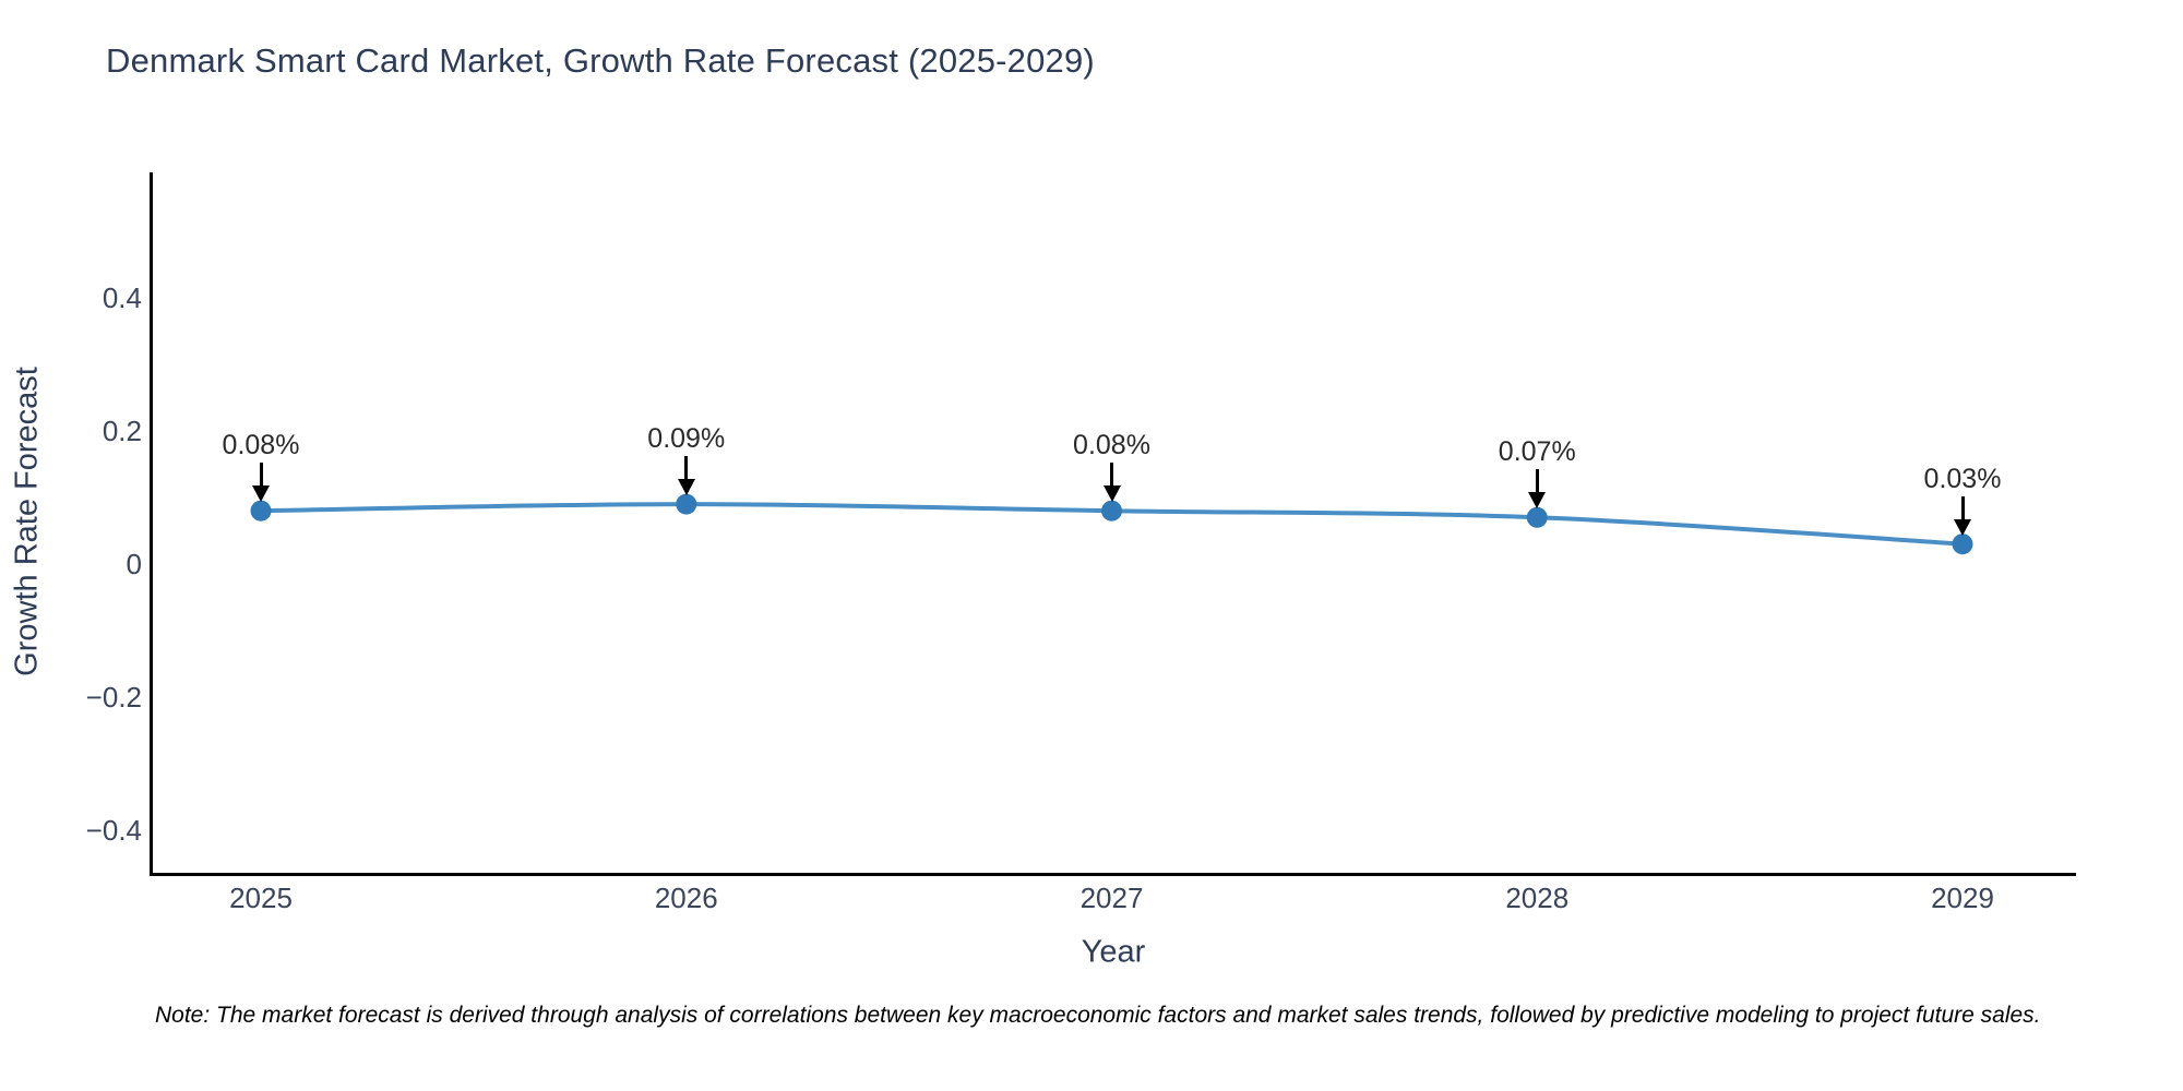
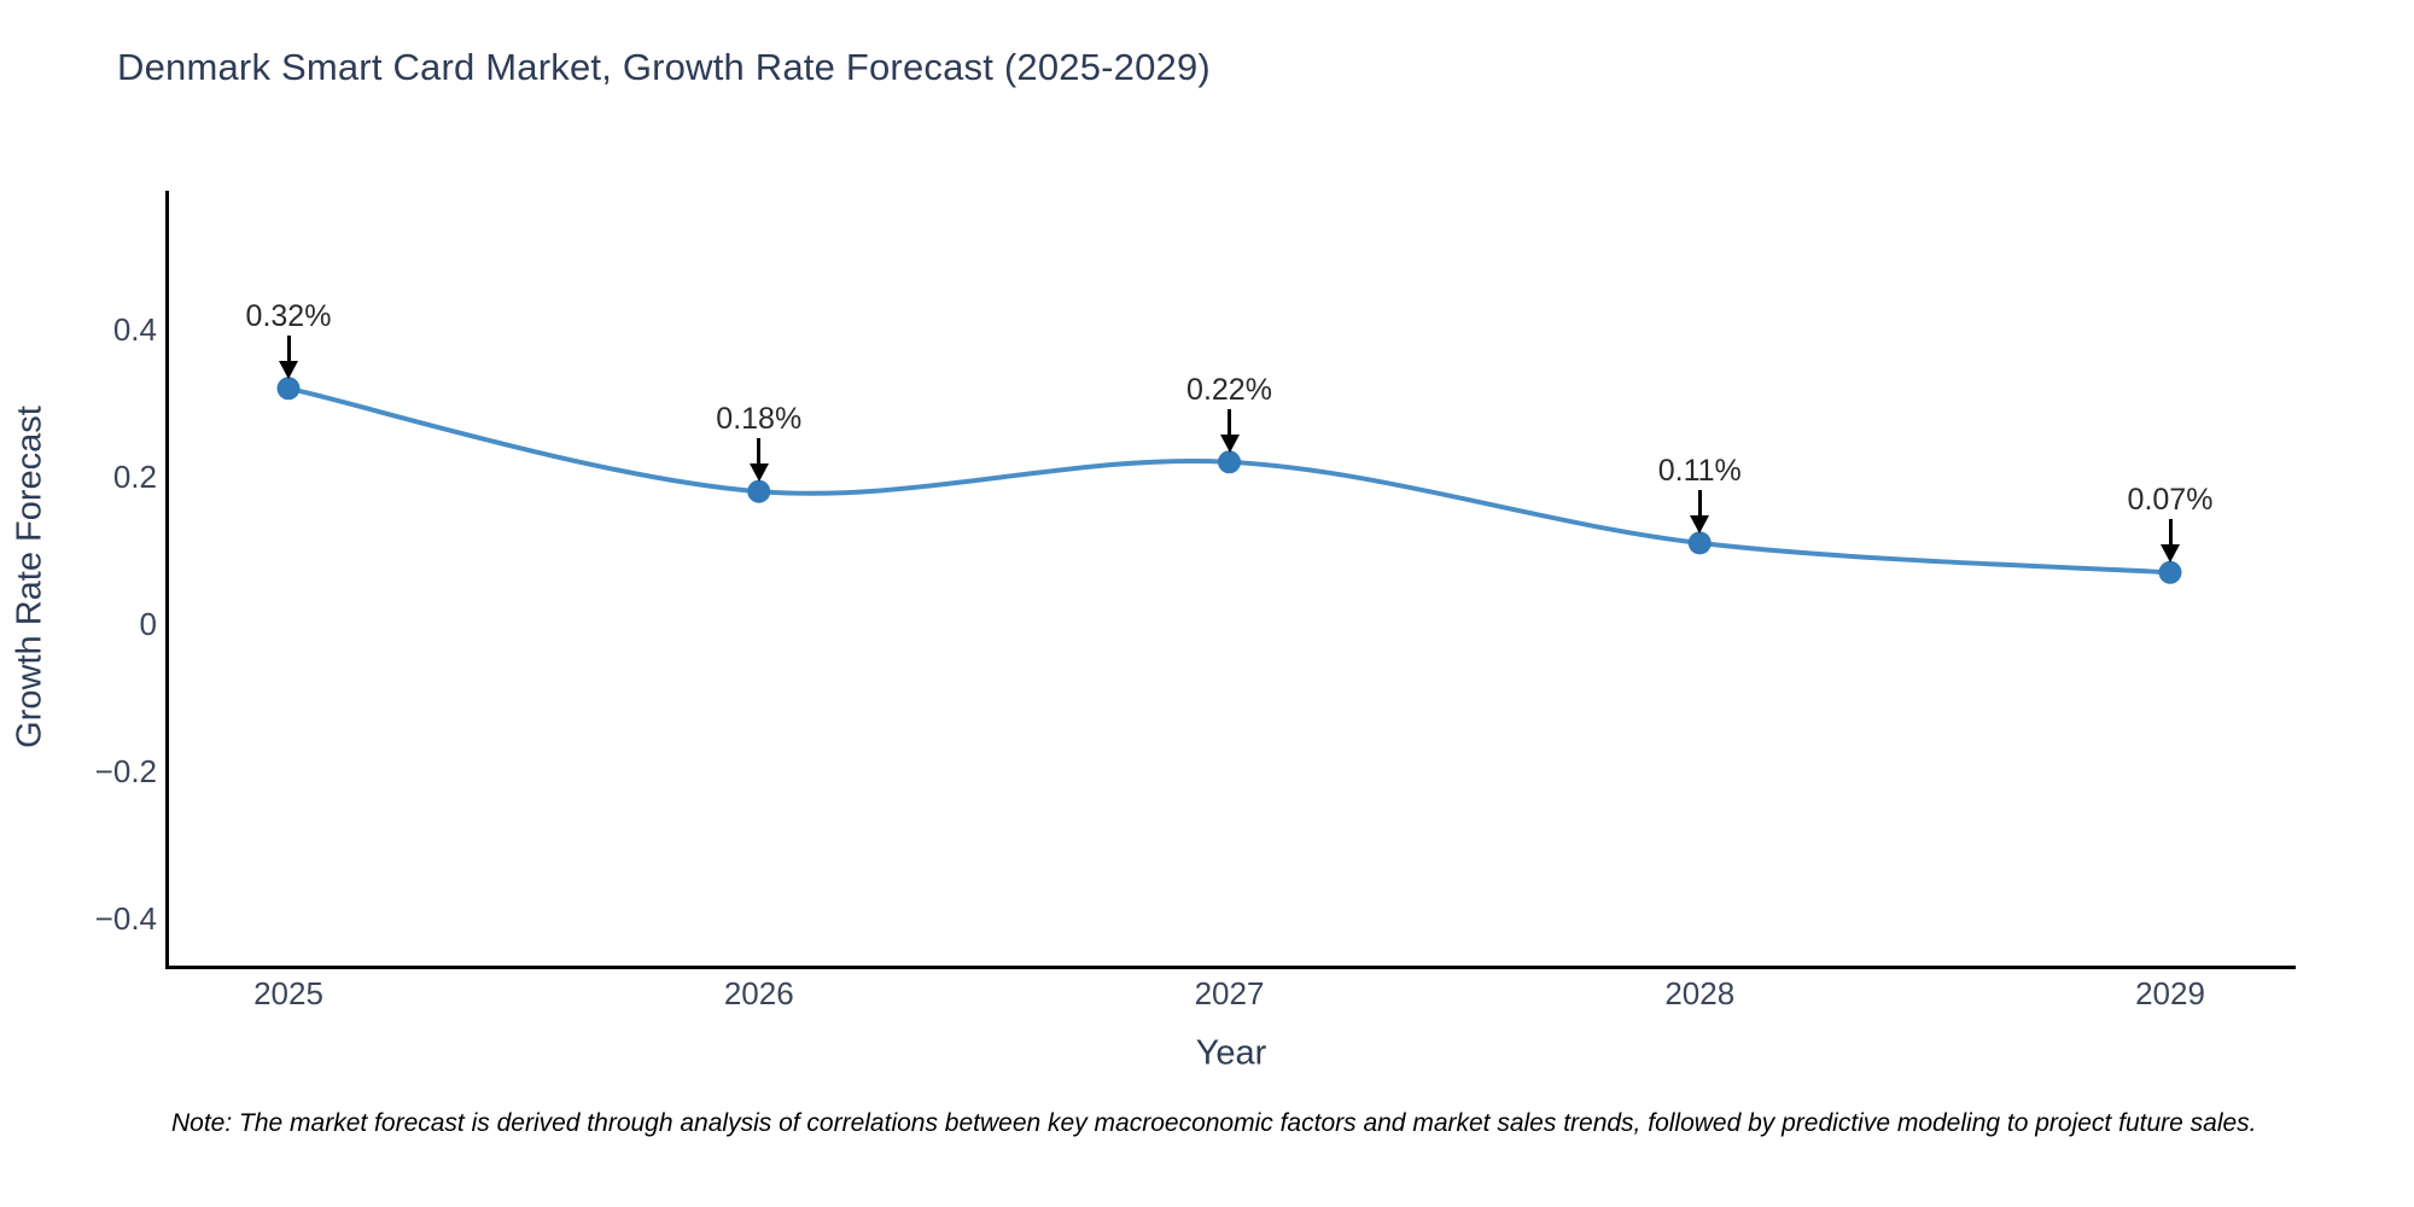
2025: 0.08% -> 0.32%
2026: 0.09% -> 0.18%
2027: 0.08% -> 0.22%
2028: 0.07% -> 0.11%
2029: 0.03% -> 0.07%
